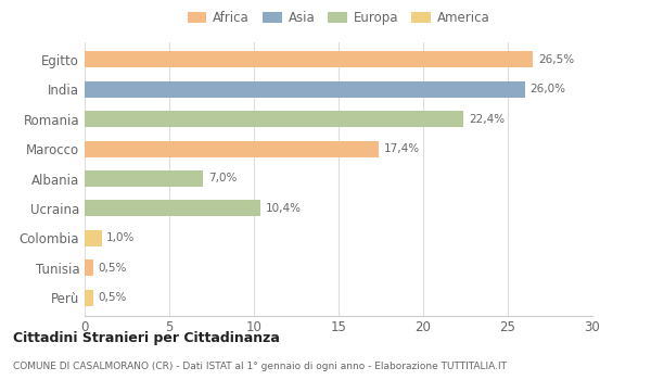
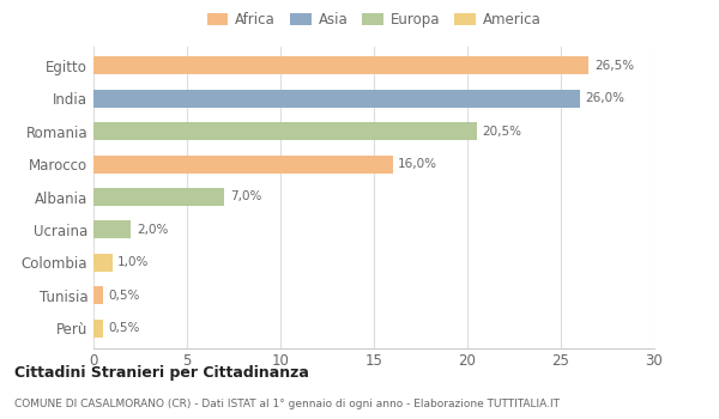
Romania: 22,4% -> 20,5%
Marocco: 17,4% -> 16,0%
Ucraina: 10,4% -> 2,0%
